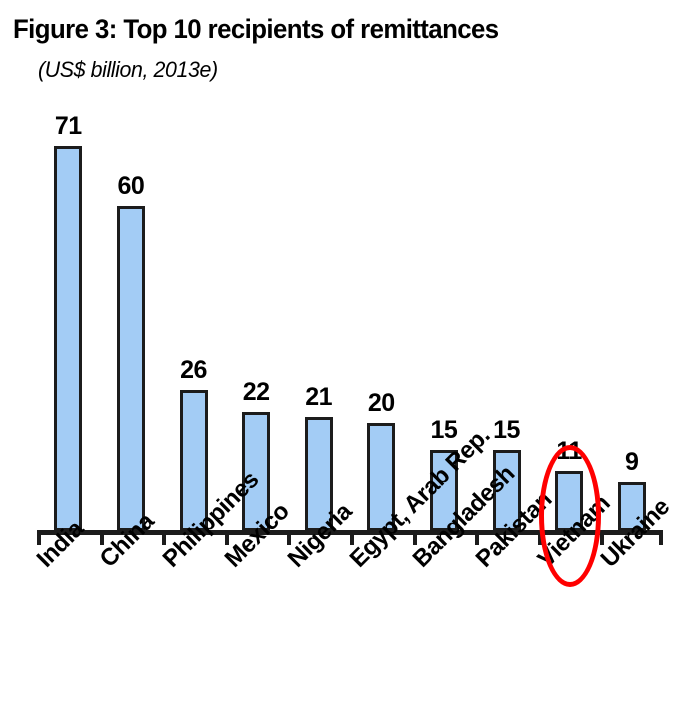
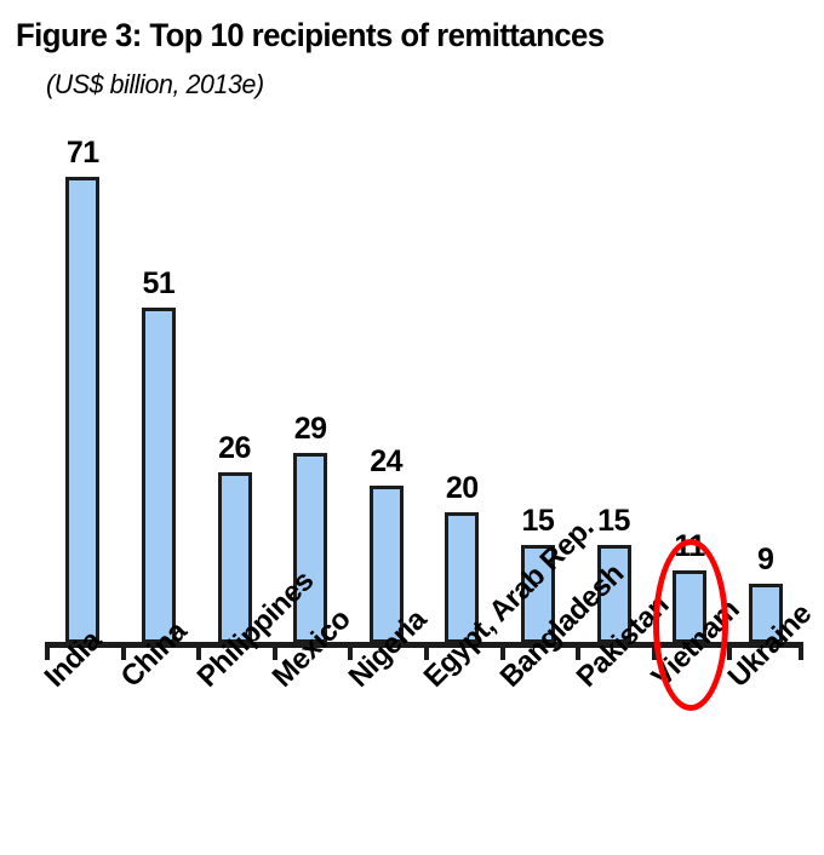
China: 60 -> 51
Mexico: 22 -> 29
Nigeria: 21 -> 24
